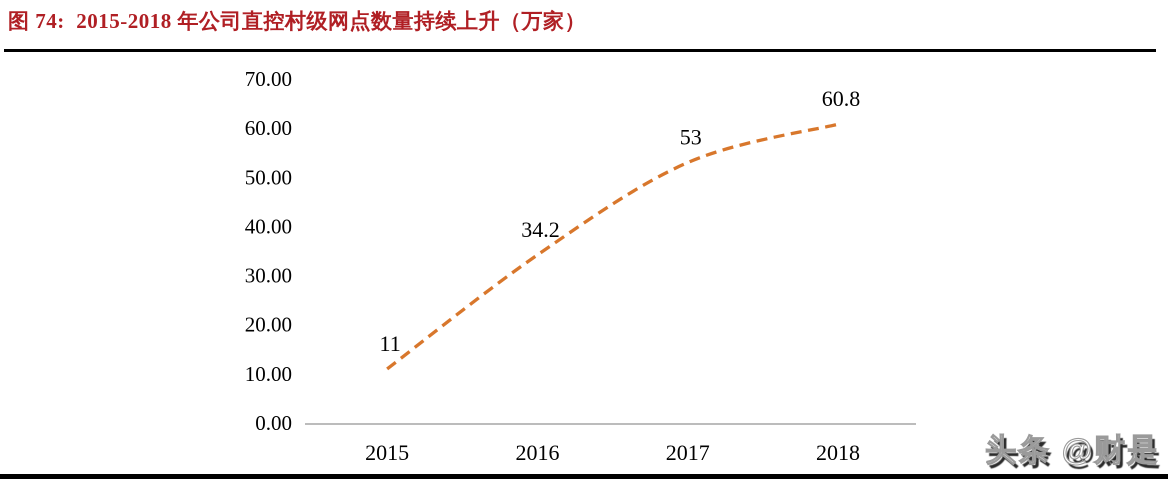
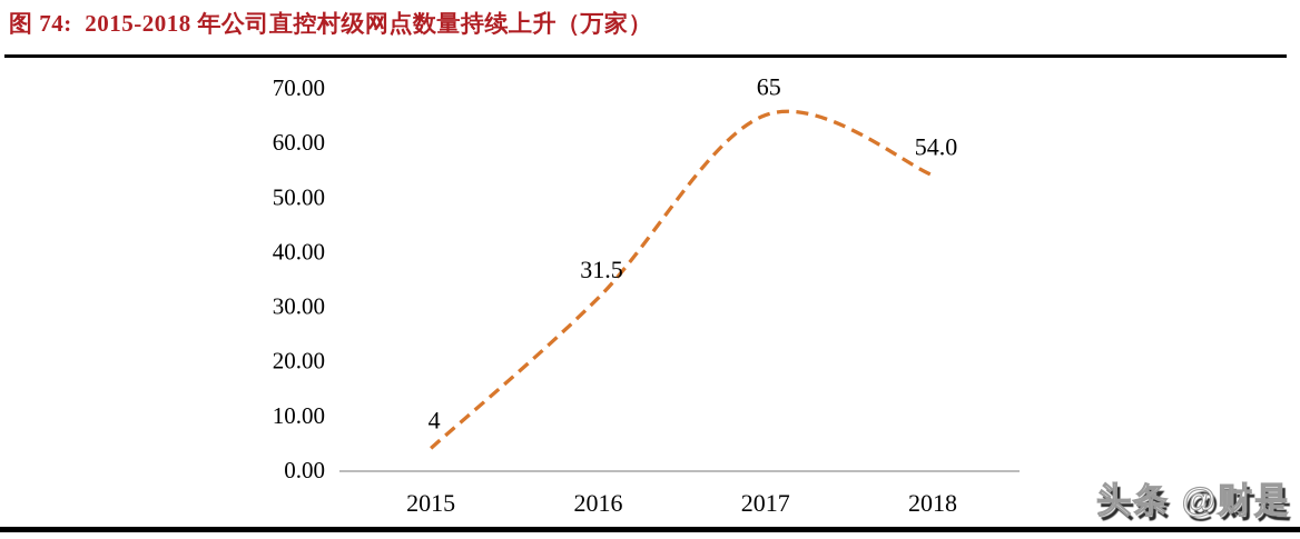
2015: 11 -> 4
2016: 34.2 -> 31.5
2017: 53 -> 65
2018: 60.8 -> 54.0
